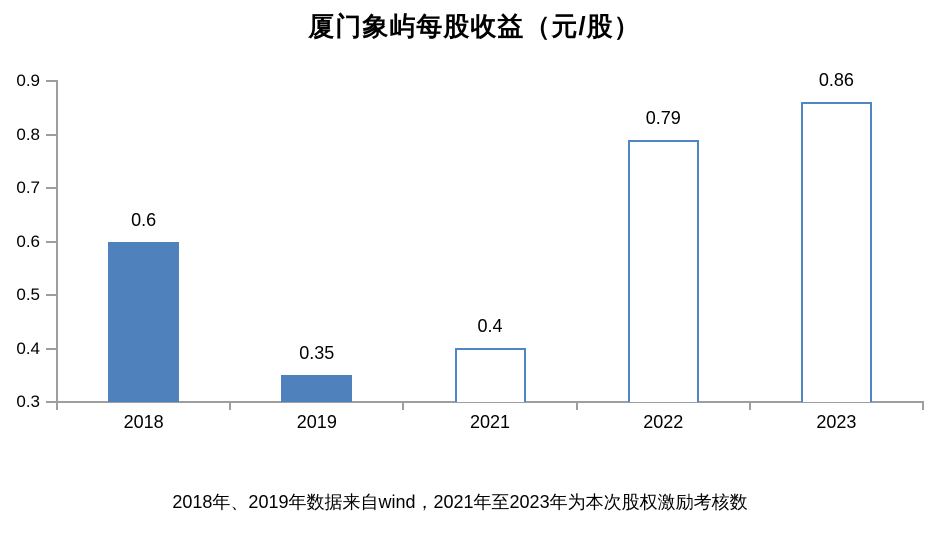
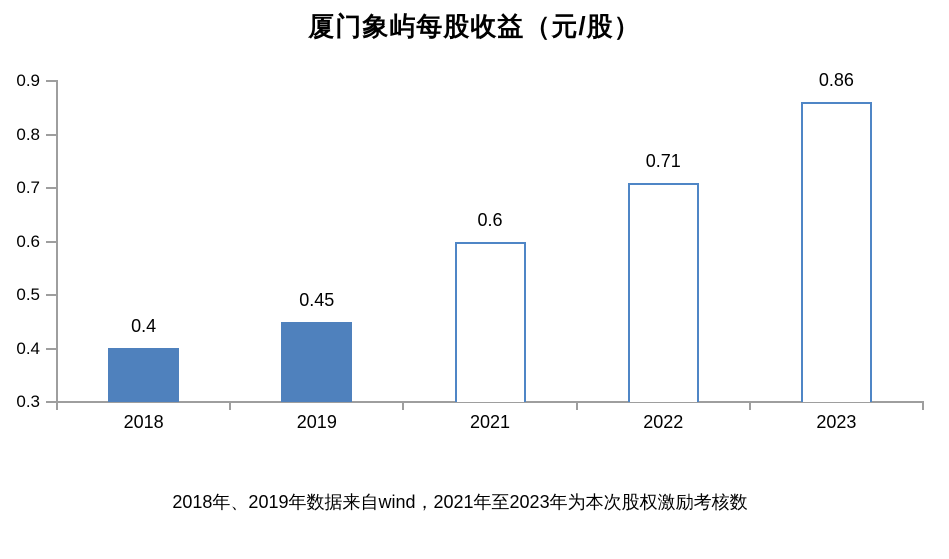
2018: 0.6 -> 0.4
2019: 0.35 -> 0.45
2021: 0.4 -> 0.6
2022: 0.79 -> 0.71
